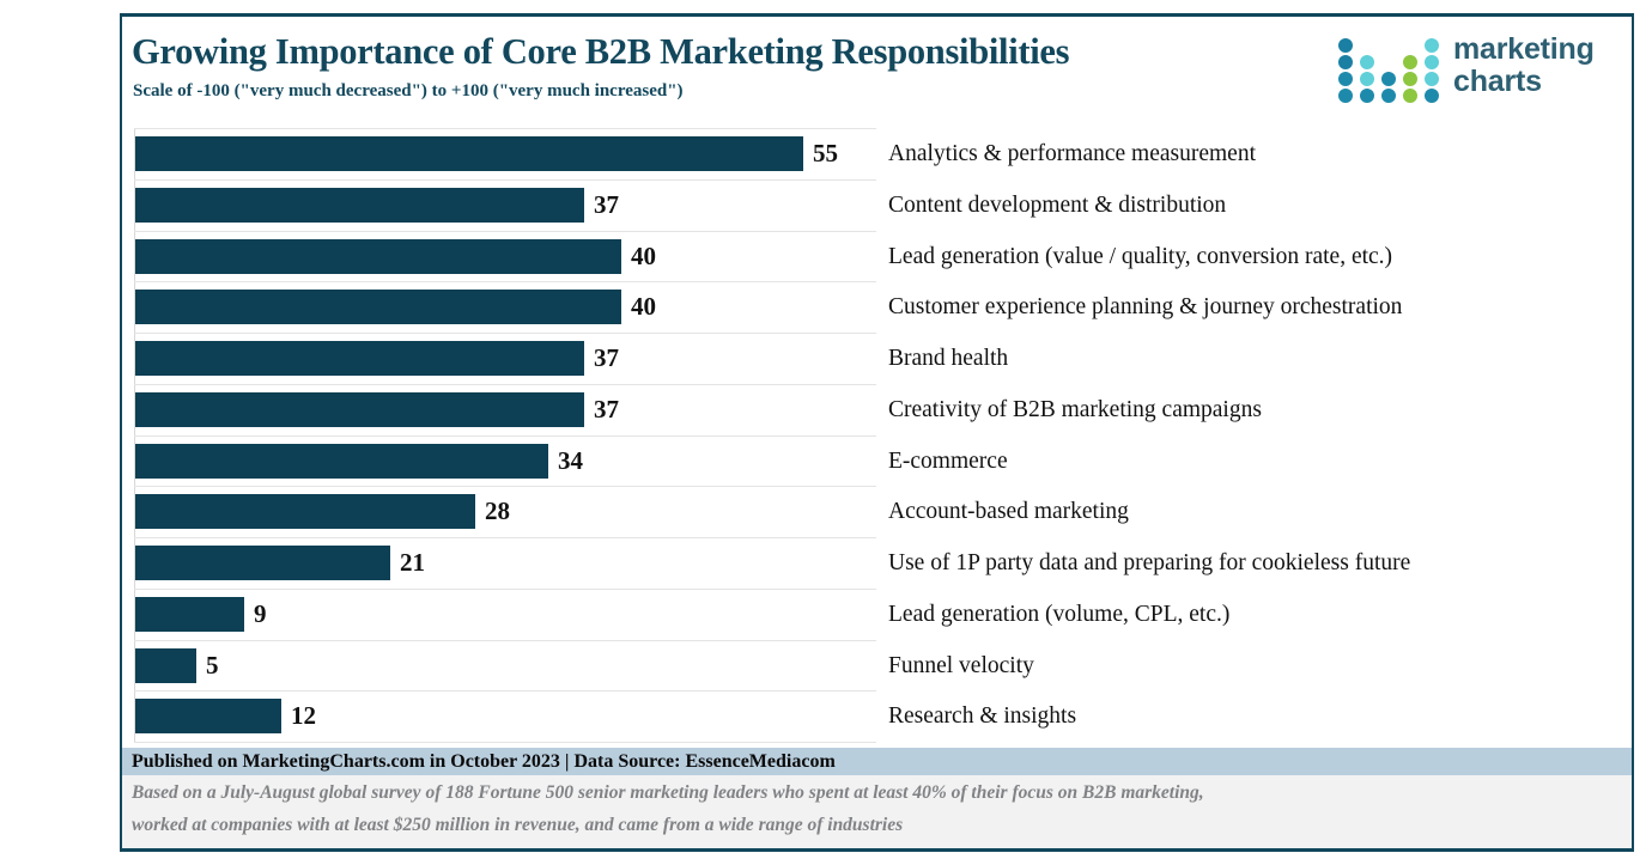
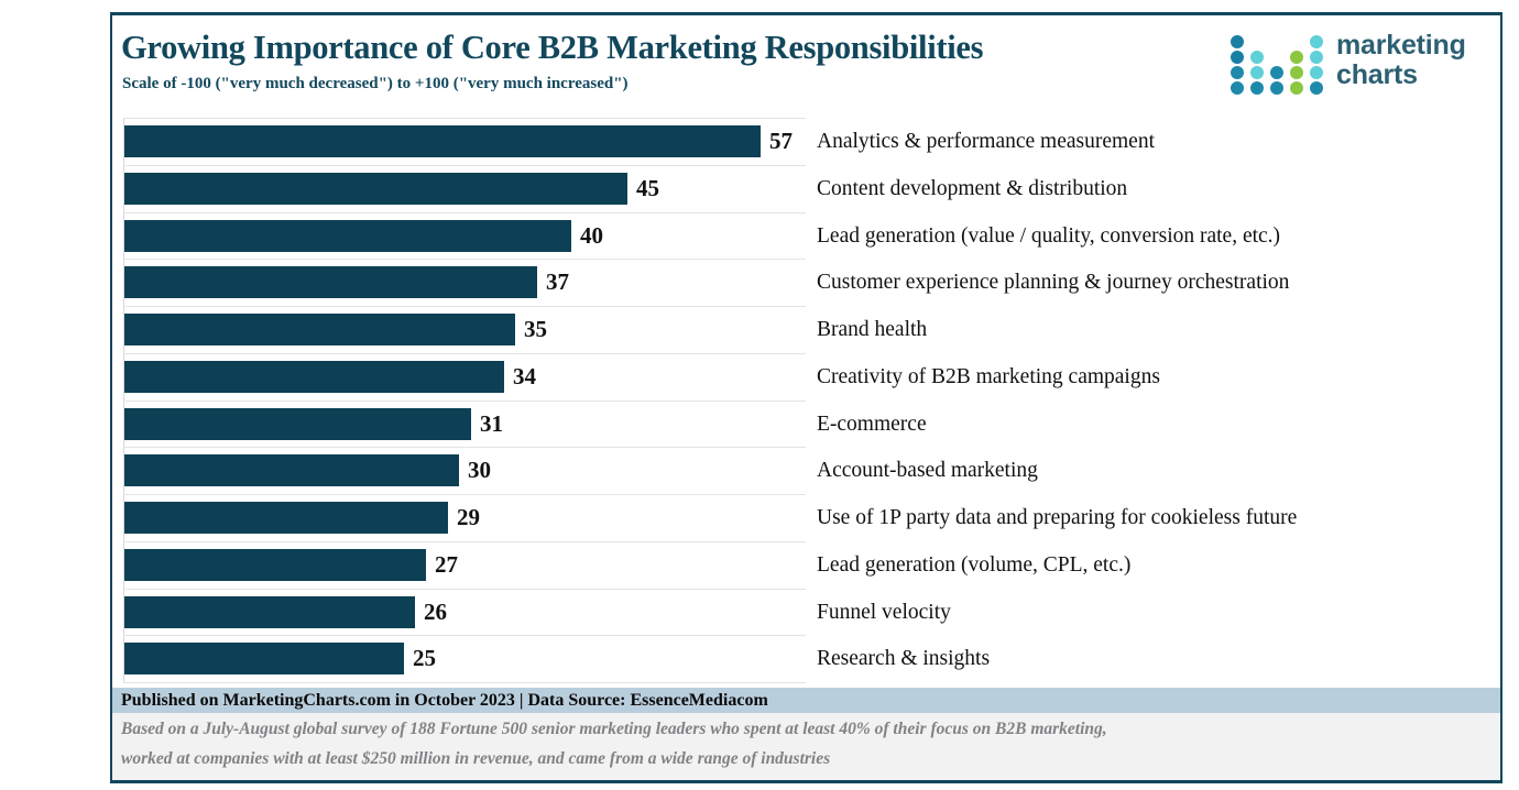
Analytics & performance measurement: 55 -> 57
Content development & distribution: 37 -> 45
Customer experience planning & journey orchestration: 40 -> 37
Brand health: 37 -> 35
Creativity of B2B marketing campaigns: 37 -> 34
E-commerce: 34 -> 31
Account-based marketing: 28 -> 30
Use of 1P party data and preparing for cookieless future: 21 -> 29
Lead generation (volume, CPL, etc.): 9 -> 27
Funnel velocity: 5 -> 26
Research & insights: 12 -> 25
